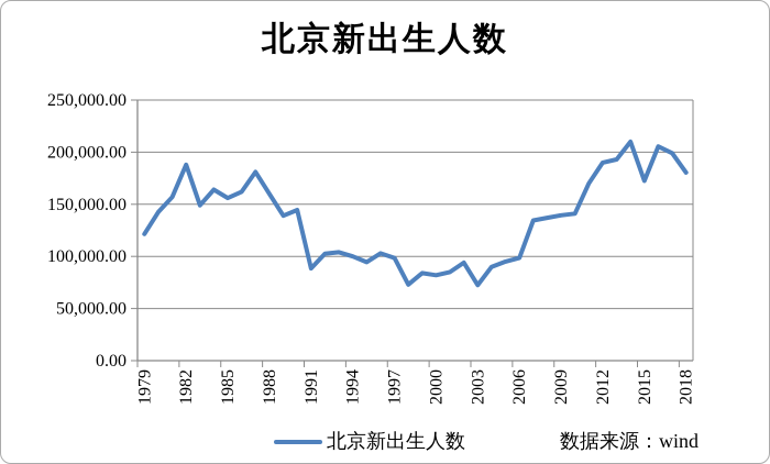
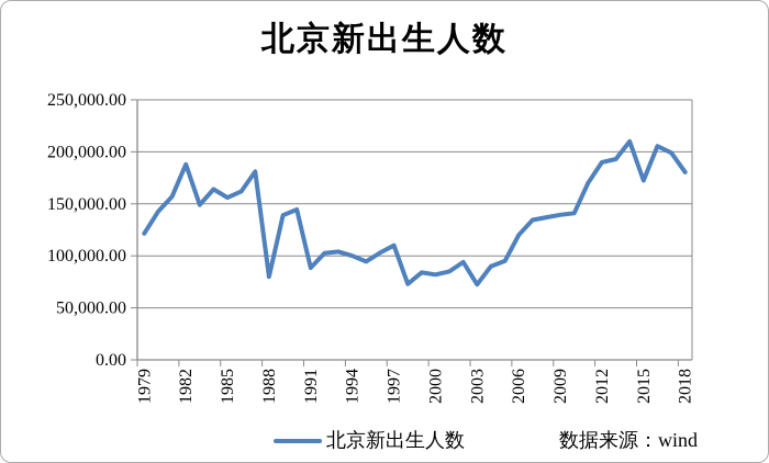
1988: 160000 -> 80000
1997: 100000 -> 110000
2006: 100000 -> 120000
